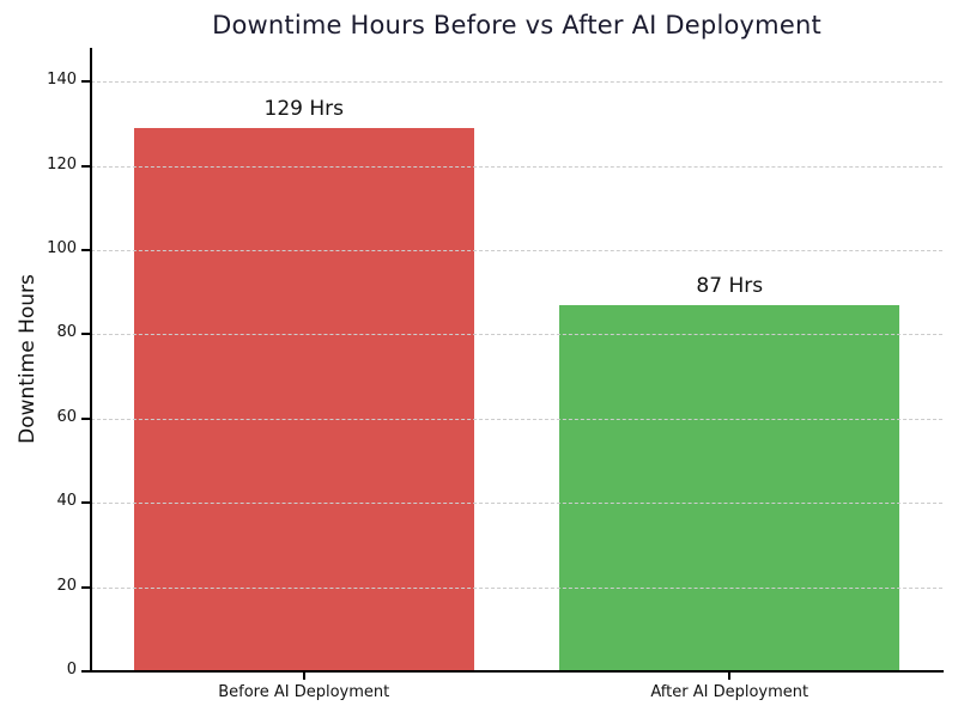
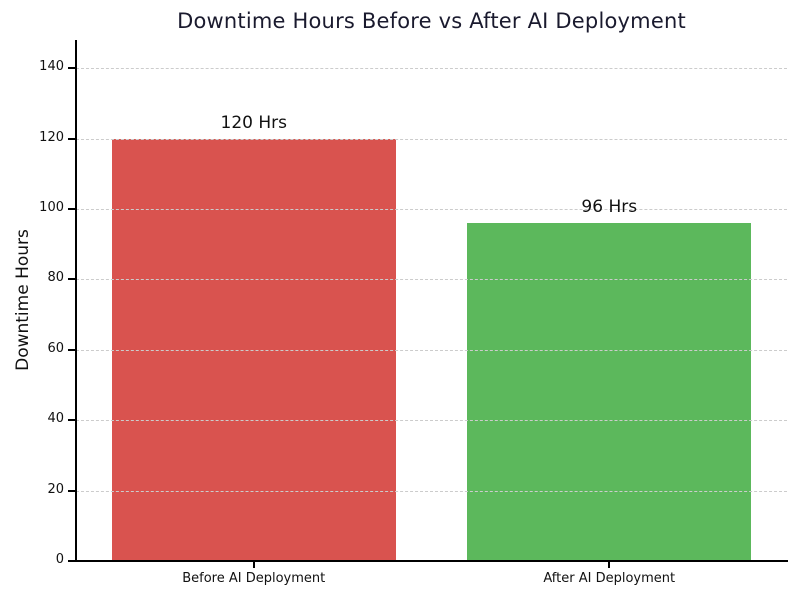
Before AI Deployment: 129 -> 120
After AI Deployment: 87 -> 96
